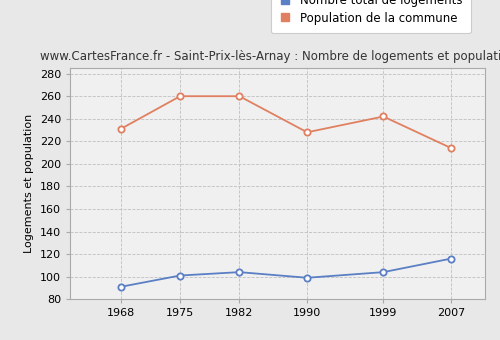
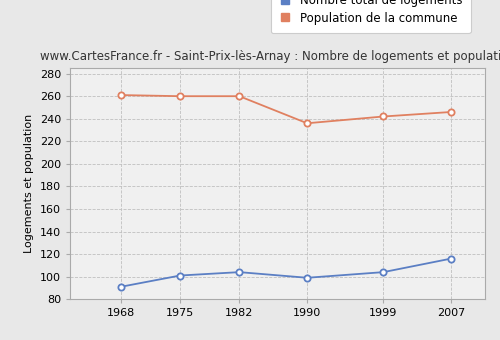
Population de la commune/1968: 231 -> 261
Population de la commune/1990: 228 -> 236
Population de la commune/2007: 214 -> 246
